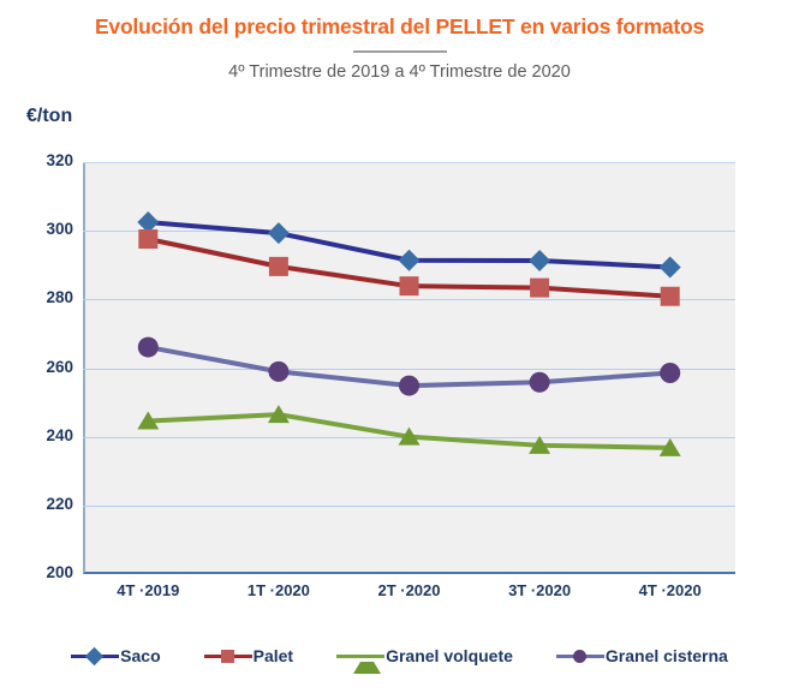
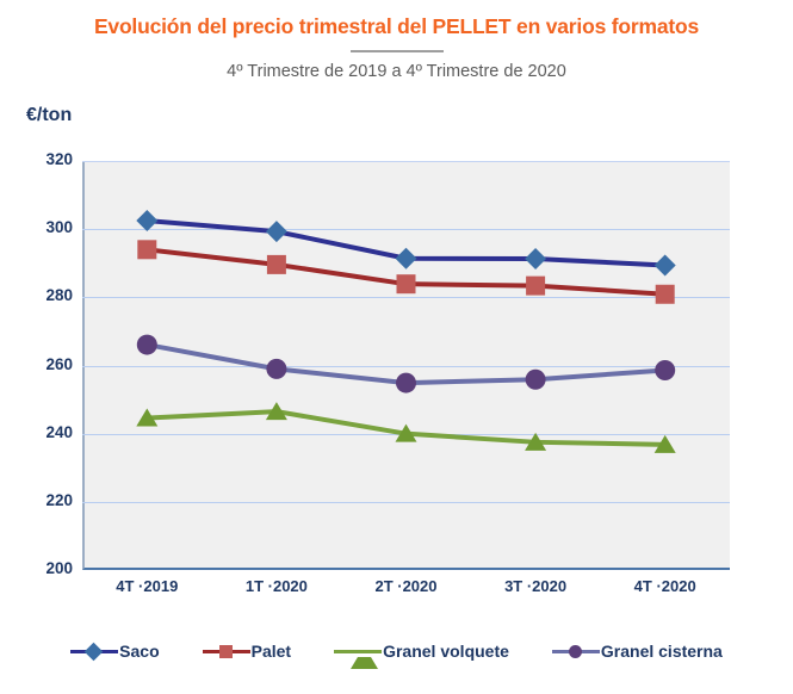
Palet/4T ·2019: 298 -> 294
